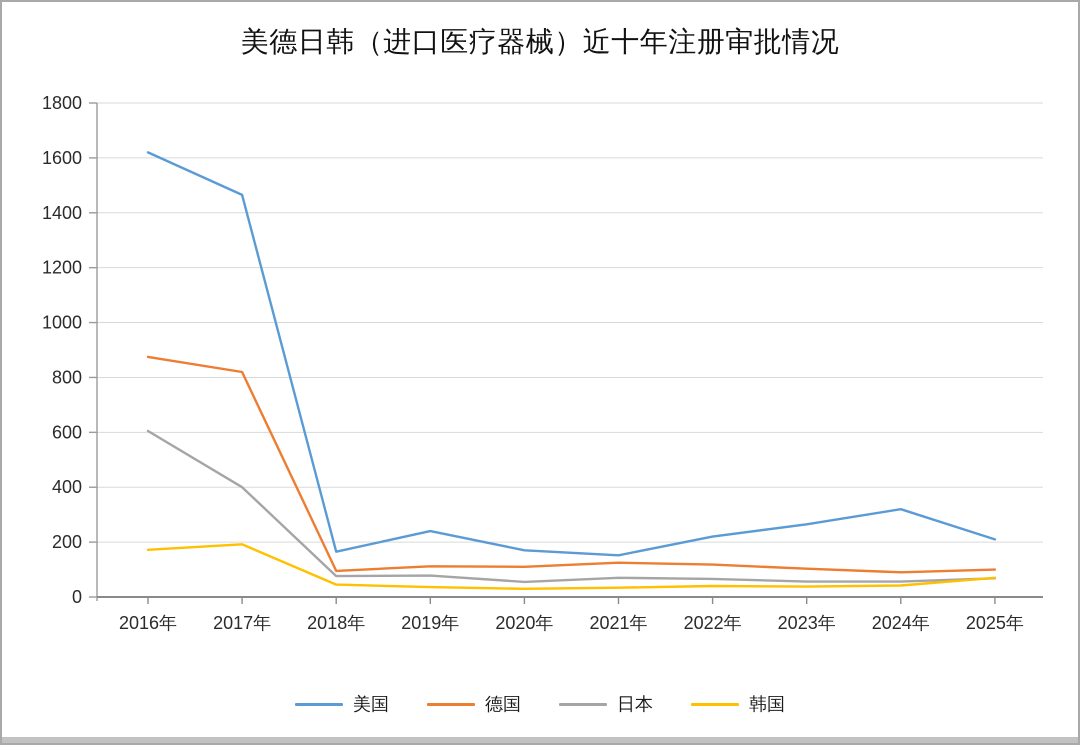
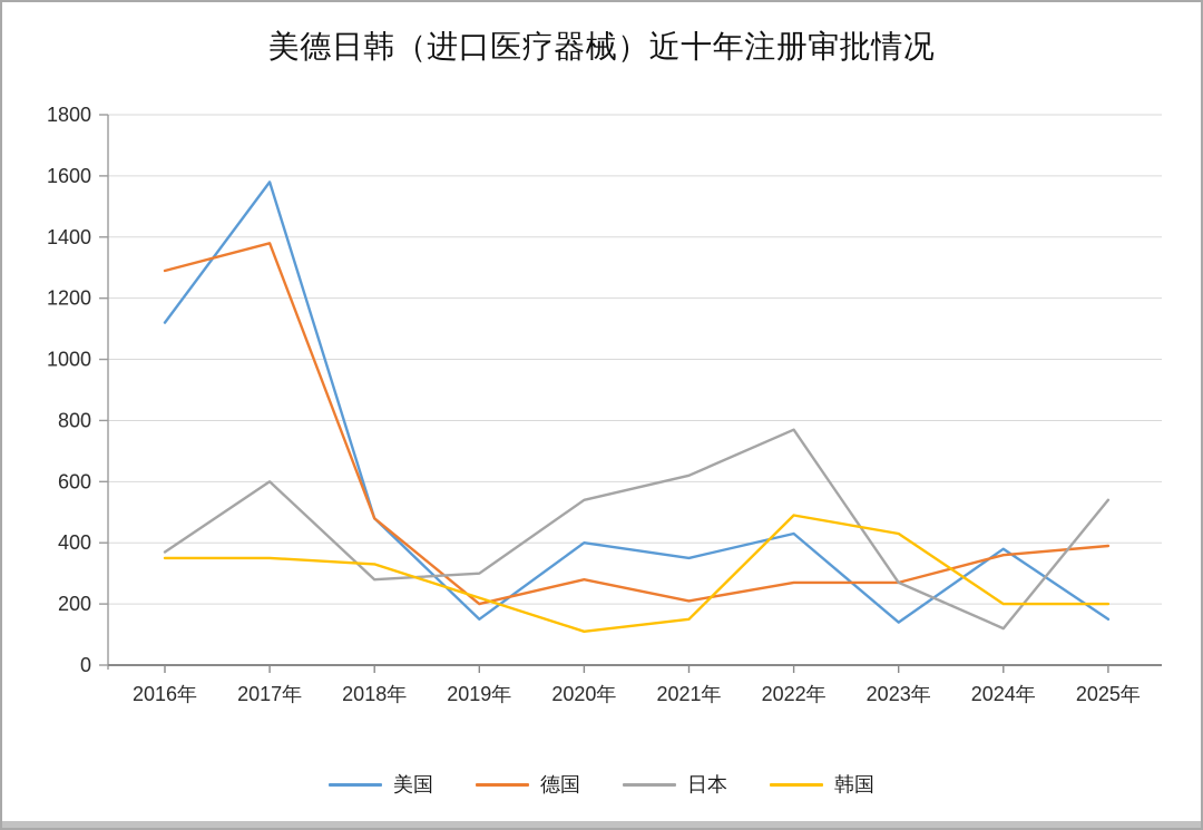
美国/2016年: 1620 -> 1120
德国/2016年: 880 -> 1290
日本/2016年: 600 -> 370
韩国/2016年: 170 -> 350
美国/2017年: 1460 -> 1580
德国/2017年: 820 -> 1380
日本/2017年: 400 -> 600
韩国/2017年: 190 -> 350
美国/2018年: 160 -> 480
德国/2018年: 100 -> 480
日本/2018年: 80 -> 280
韩国/2018年: 40 -> 330
美国/2019年: 240 -> 150
德国/2019年: 110 -> 200
日本/2019年: 80 -> 300
韩国/2019年: 40 -> 220
美国/2020年: 170 -> 400
德国/2020年: 110 -> 280
日本/2020年: 60 -> 540
韩国/2020年: 30 -> 110
美国/2021年: 150 -> 350
德国/2021年: 120 -> 210
日本/2021年: 70 -> 620
韩国/2021年: 30 -> 150
美国/2022年: 220 -> 430
德国/2022年: 120 -> 270
日本/2022年: 70 -> 770
韩国/2022年: 40 -> 490
美国/2023年: 260 -> 140
德国/2023年: 100 -> 270
日本/2023年: 60 -> 270
韩国/2023年: 40 -> 430
美国/2024年: 320 -> 380
德国/2024年: 90 -> 360
日本/2024年: 60 -> 120
韩国/2024年: 40 -> 200
美国/2025年: 210 -> 150
德国/2025年: 100 -> 390
日本/2025年: 70 -> 540
韩国/2025年: 70 -> 200
